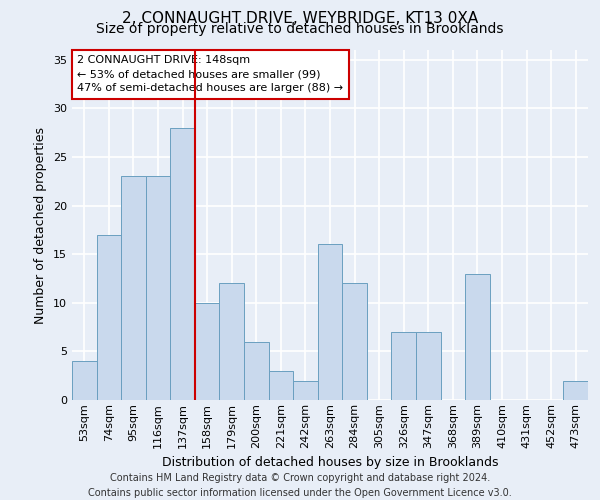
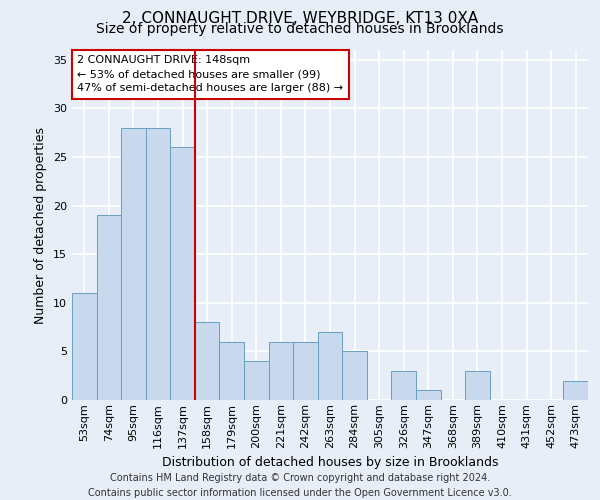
53sqm: 4 -> 11
74sqm: 17 -> 19
95sqm: 23 -> 28
116sqm: 23 -> 28
137sqm: 28 -> 26
158sqm: 10 -> 8
179sqm: 12 -> 6
200sqm: 6 -> 4
221sqm: 3 -> 6
242sqm: 2 -> 6
263sqm: 16 -> 7
284sqm: 12 -> 5
326sqm: 7 -> 3
347sqm: 7 -> 1
389sqm: 13 -> 3
